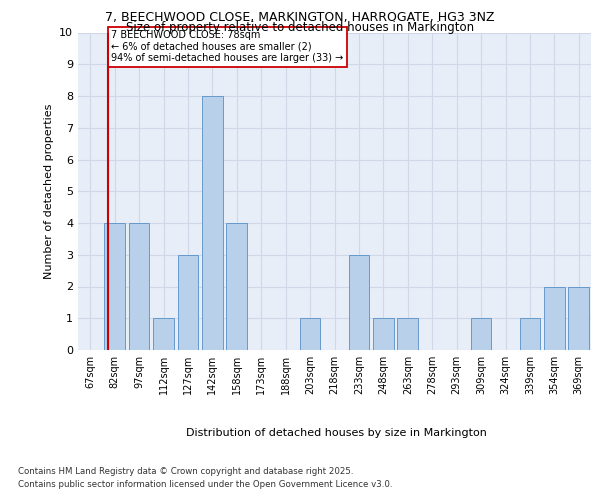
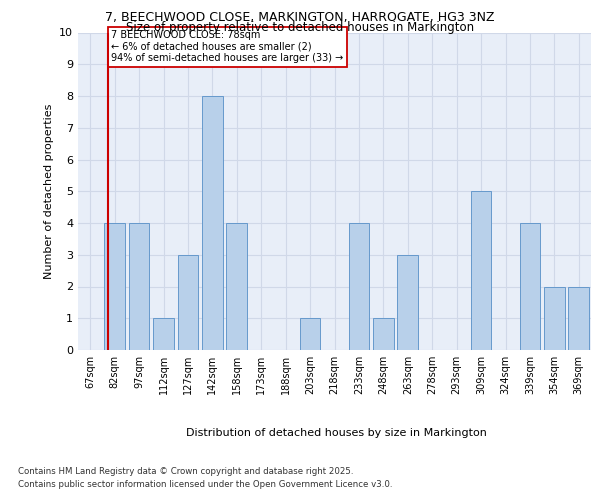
233sqm: 3 -> 4
263sqm: 1 -> 3
309sqm: 1 -> 5
339sqm: 1 -> 4
